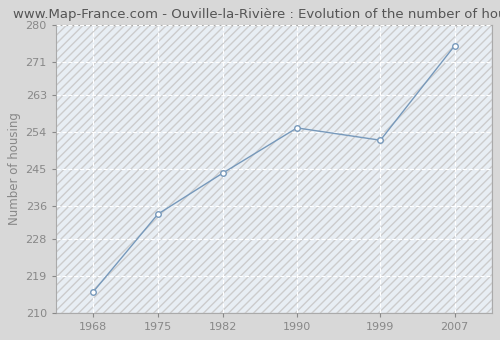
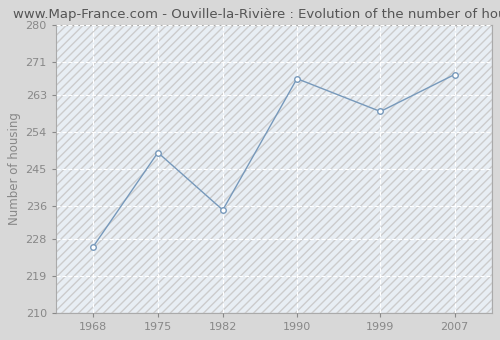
1968: 215 -> 226
1975: 234 -> 249
1982: 244 -> 235
1990: 255 -> 267
1999: 252 -> 259
2007: 275 -> 268
